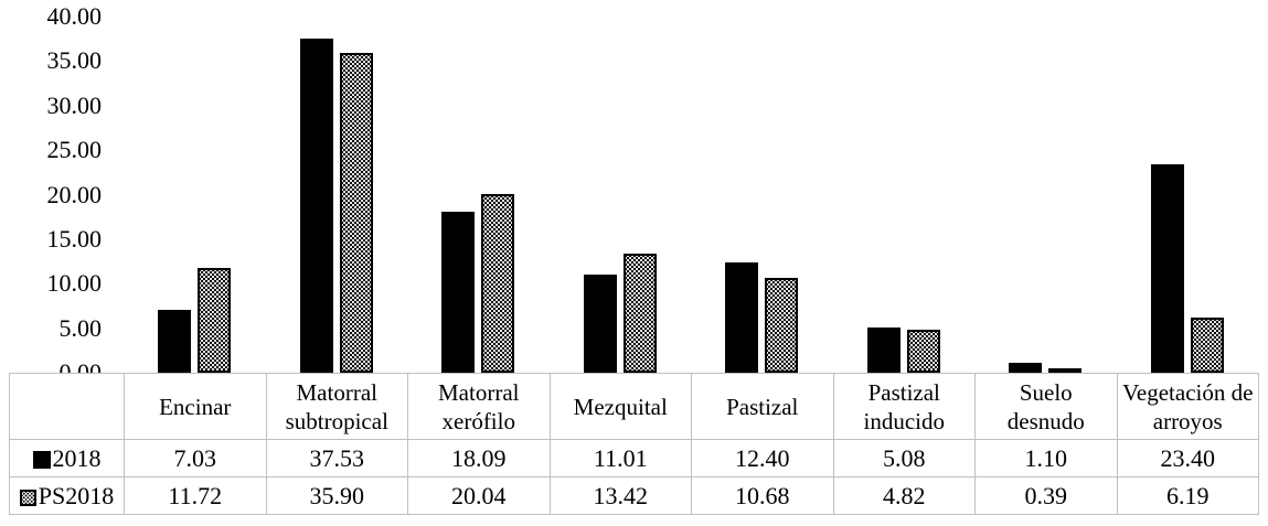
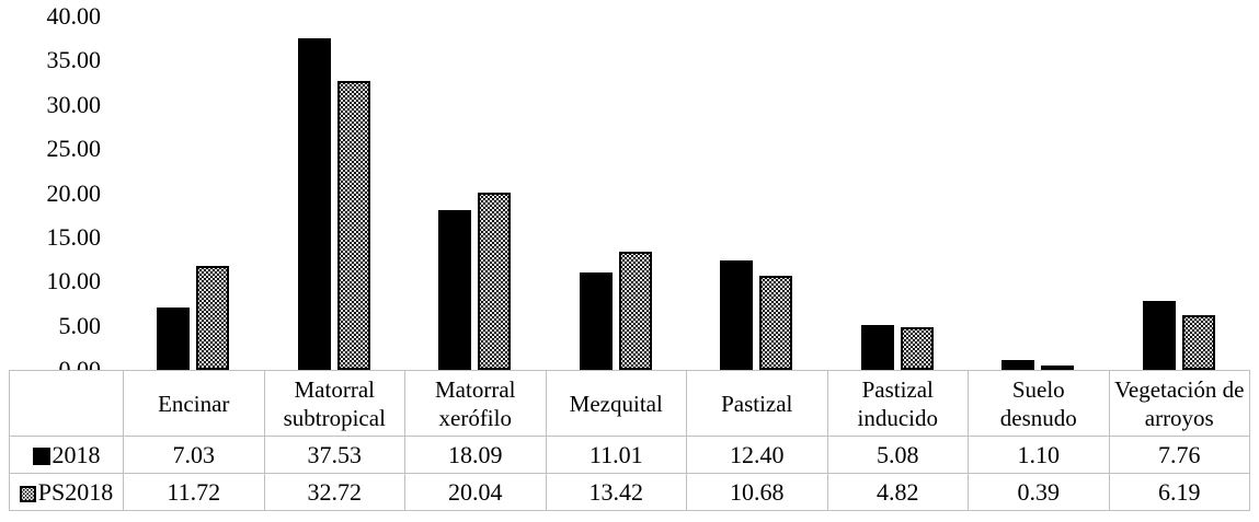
PS2018/Matorral subtropical: 35.90 -> 32.72
2018/Vegetación de arroyos: 23.40 -> 7.76
